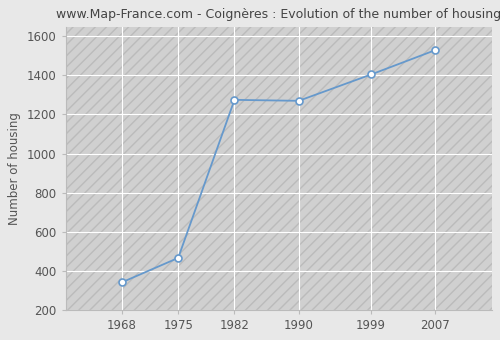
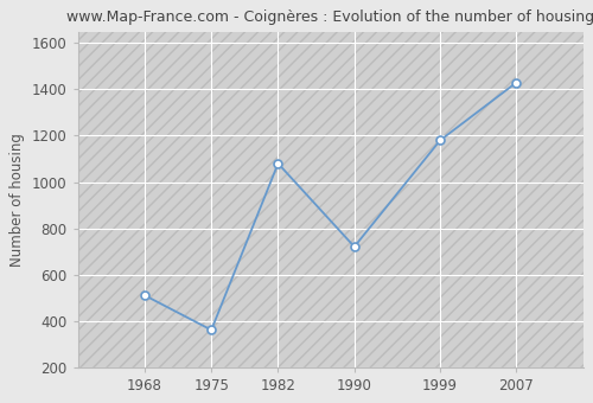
1968: 340 -> 510
1975: 460 -> 360
1982: 1280 -> 1080
1990: 1270 -> 720
1999: 1400 -> 1180
2007: 1530 -> 1430
